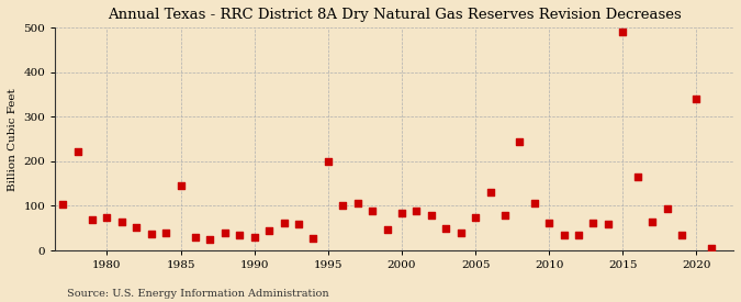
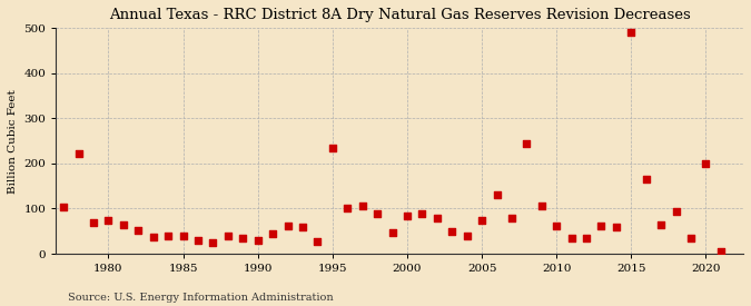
1985: 145 -> 40
1995: 200 -> 235
2020: 340 -> 200
